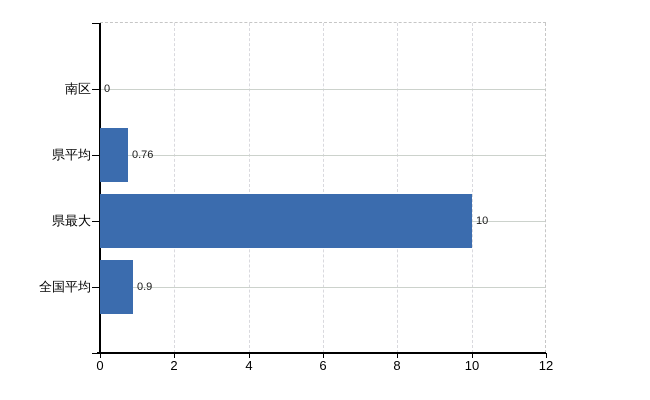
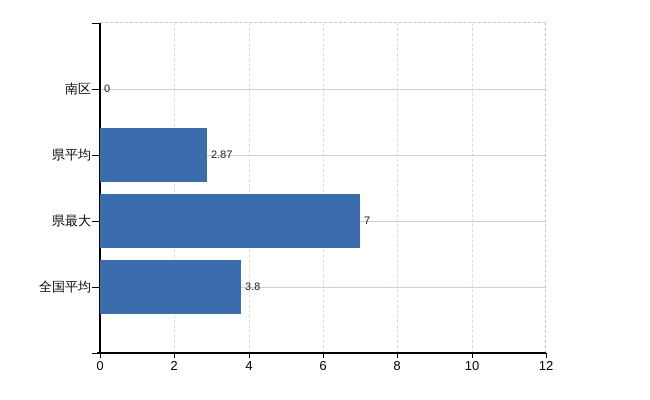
県平均: 0.76 -> 2.87
県最大: 10 -> 7
全国平均: 0.9 -> 3.8
